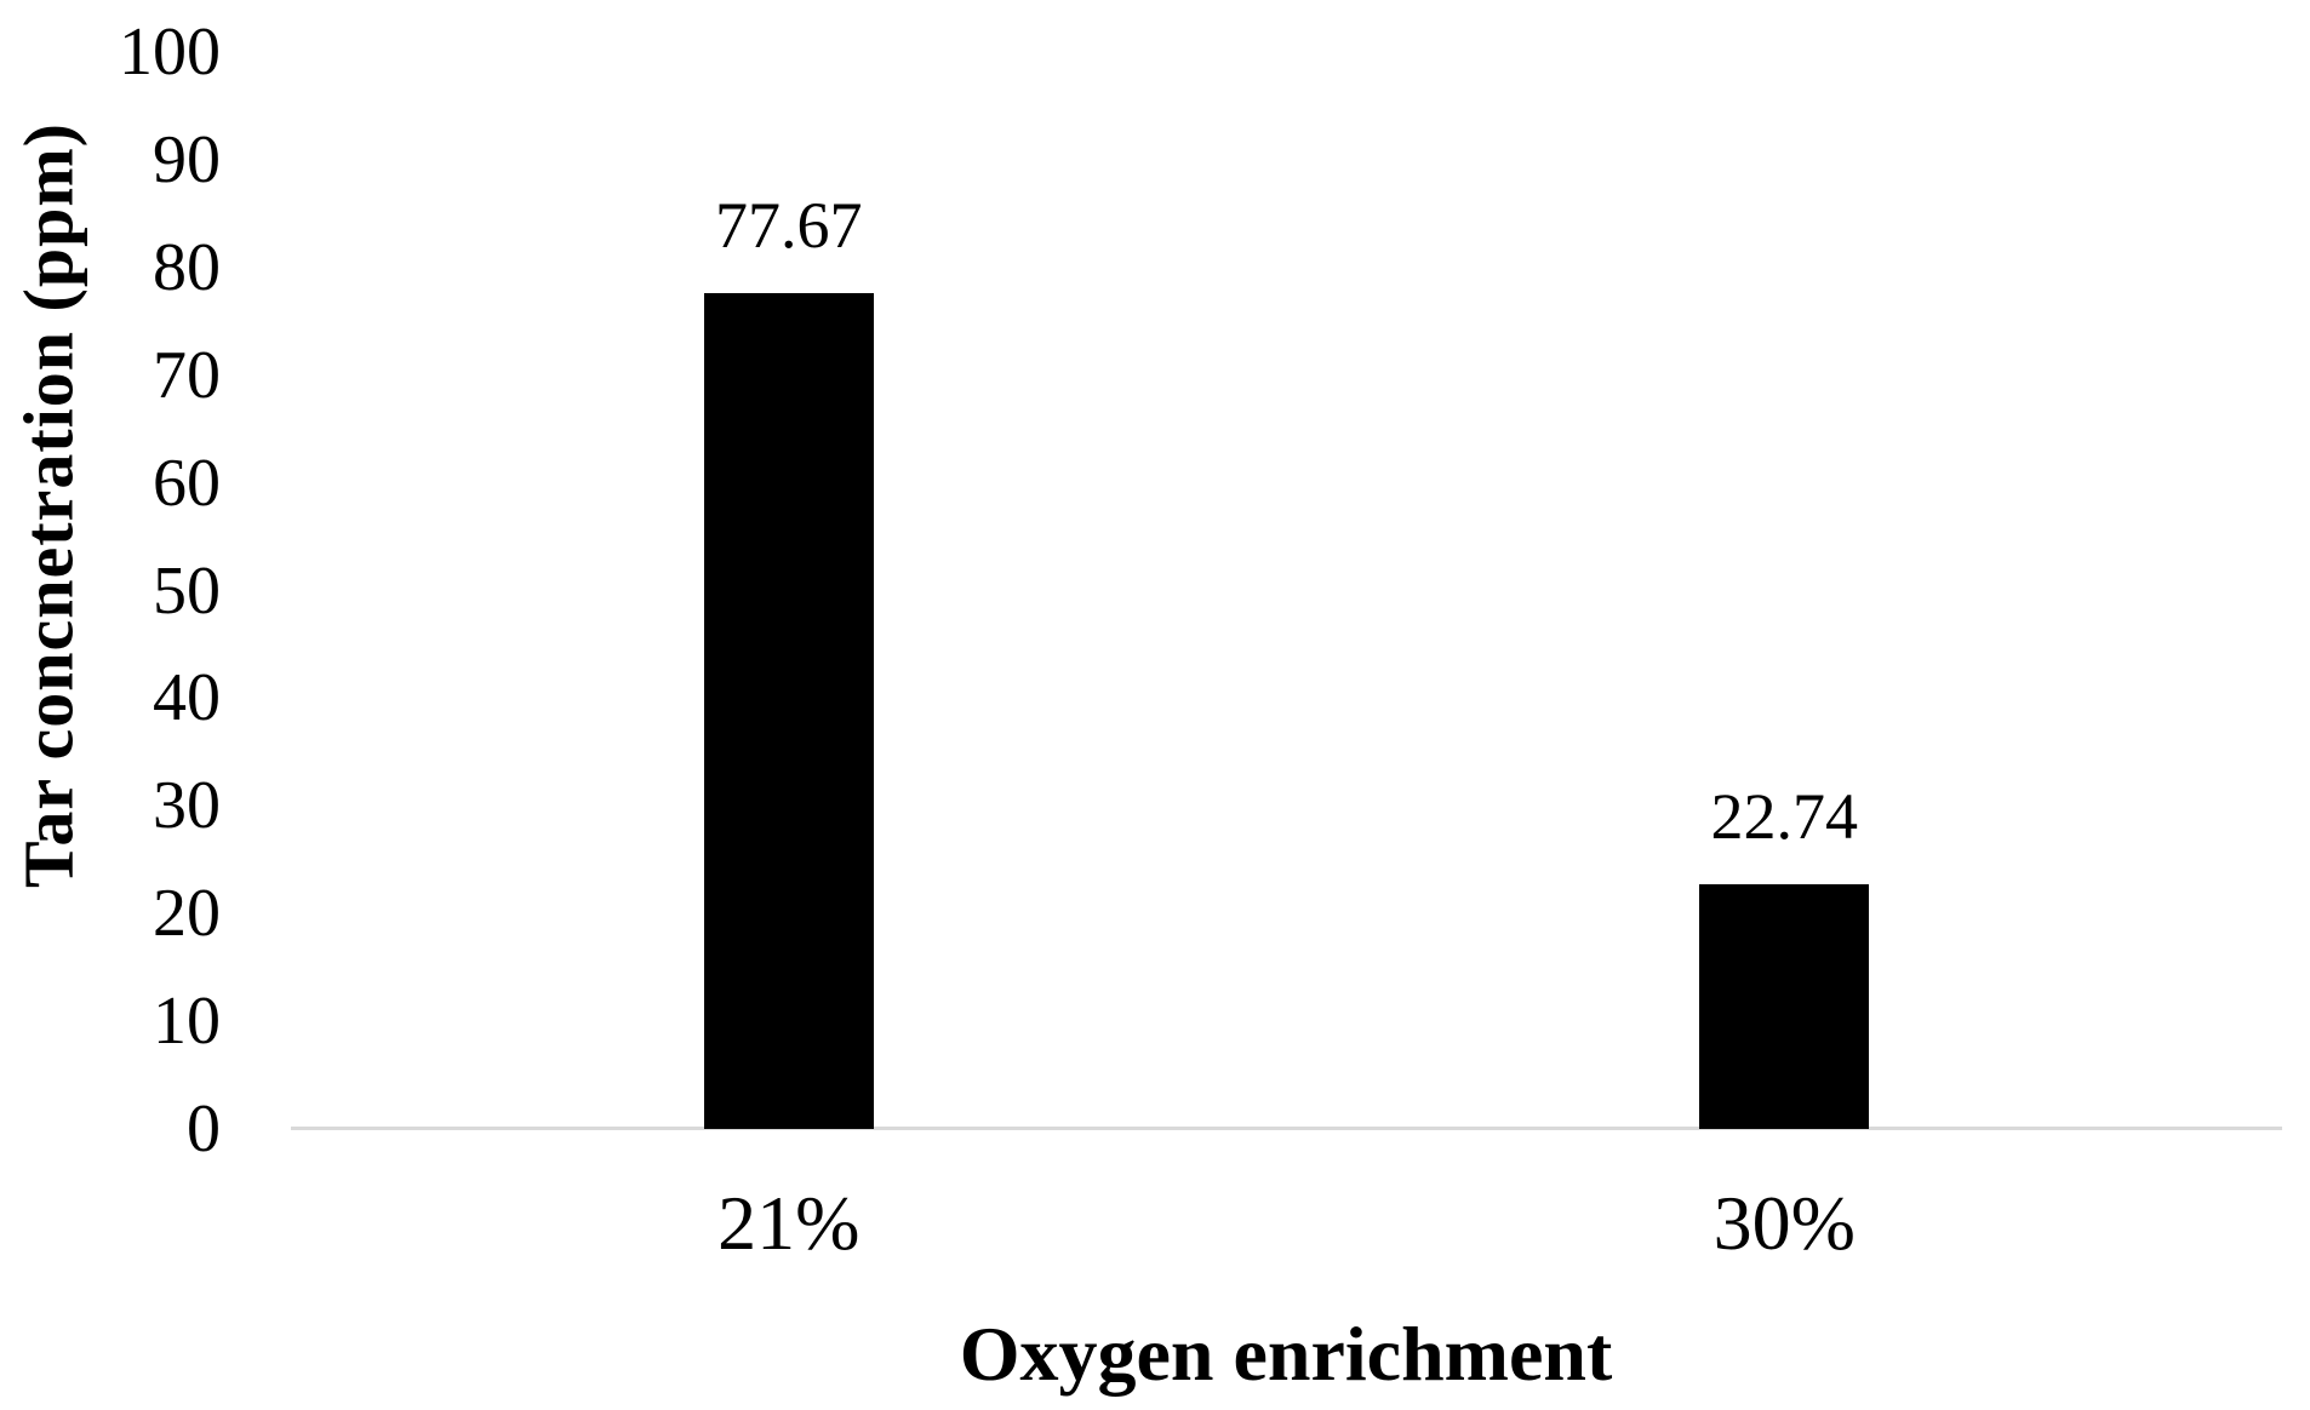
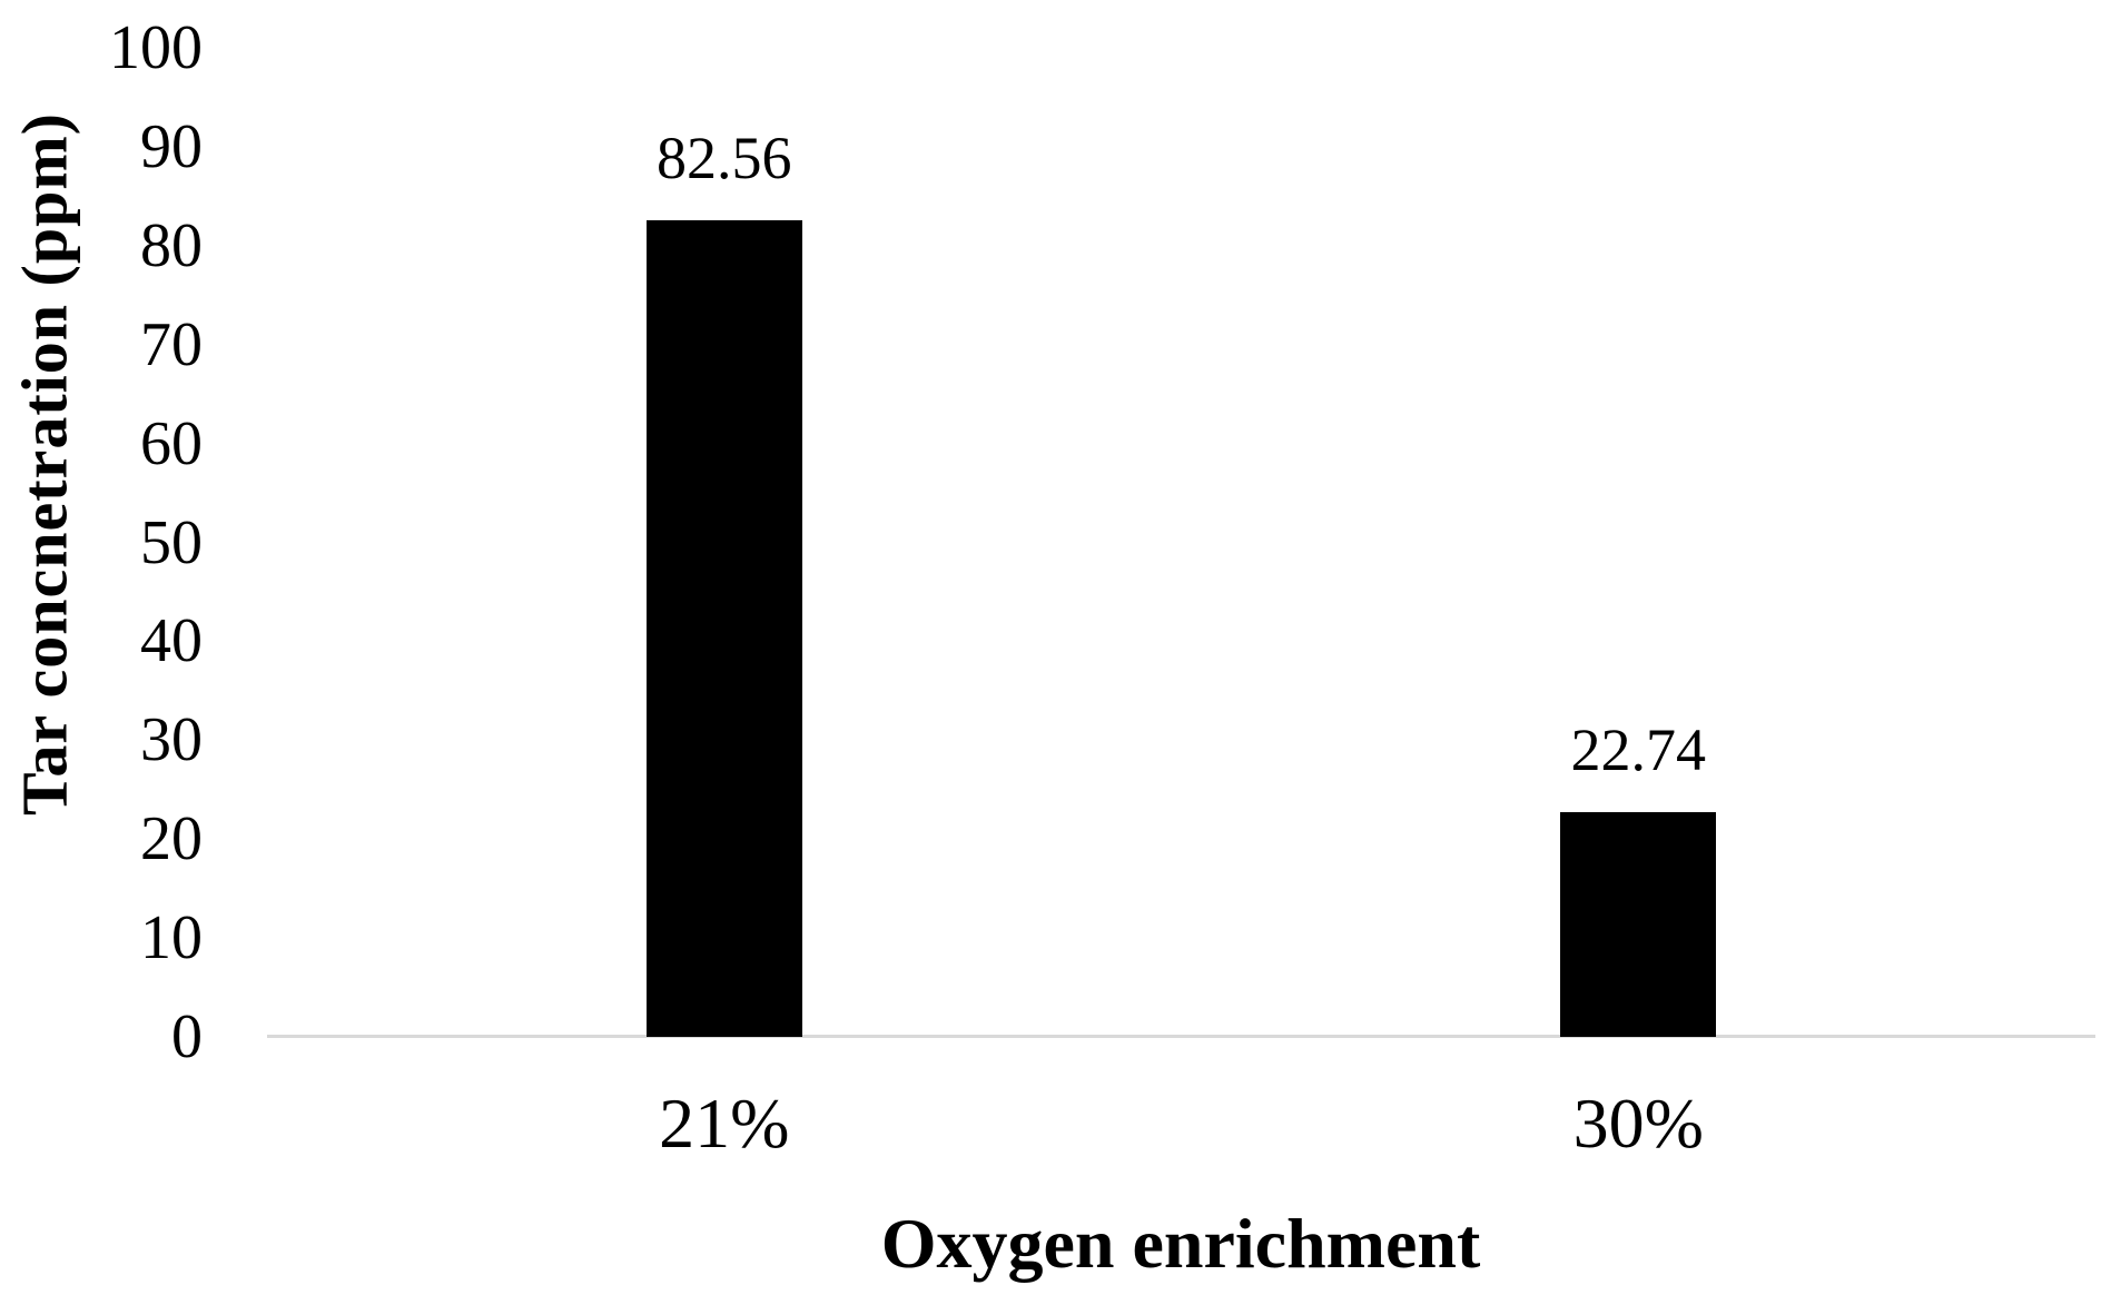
21%: 77.67 -> 82.56
